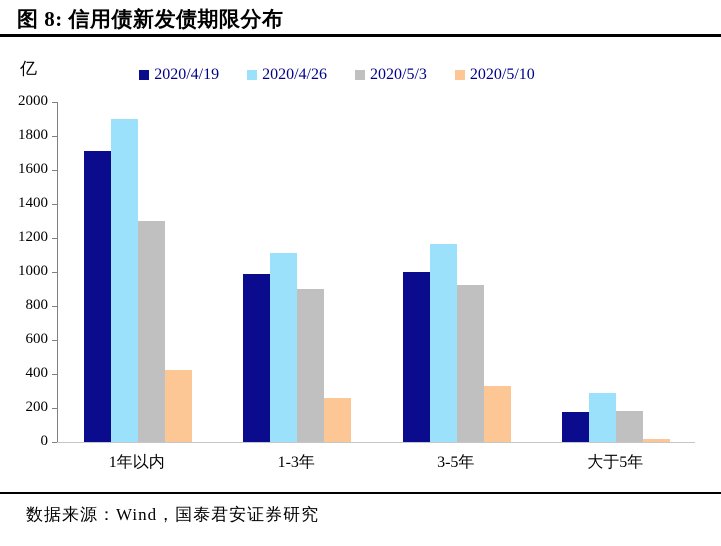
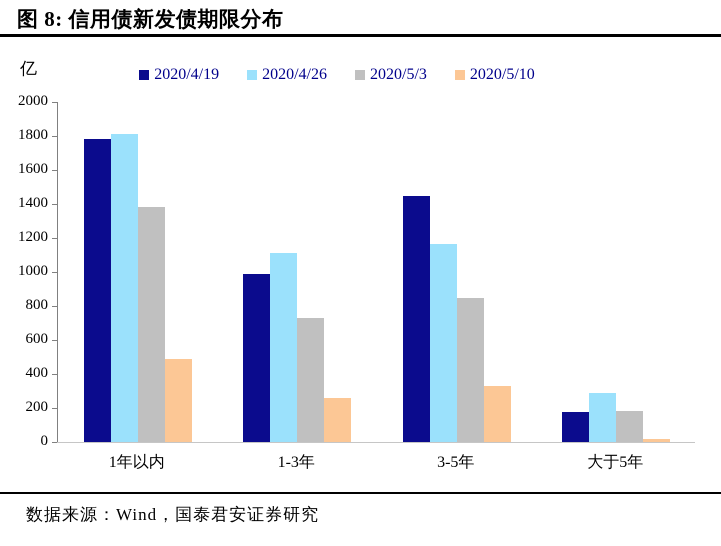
2020/4/19/1年以内: 1710 -> 1780
2020/4/26/1年以内: 1900 -> 1810
2020/5/3/1年以内: 1300 -> 1380
2020/5/10/1年以内: 420 -> 490
2020/5/3/1-3年: 900 -> 730
2020/4/19/3-5年: 1000 -> 1450
2020/5/3/3-5年: 920 -> 850
